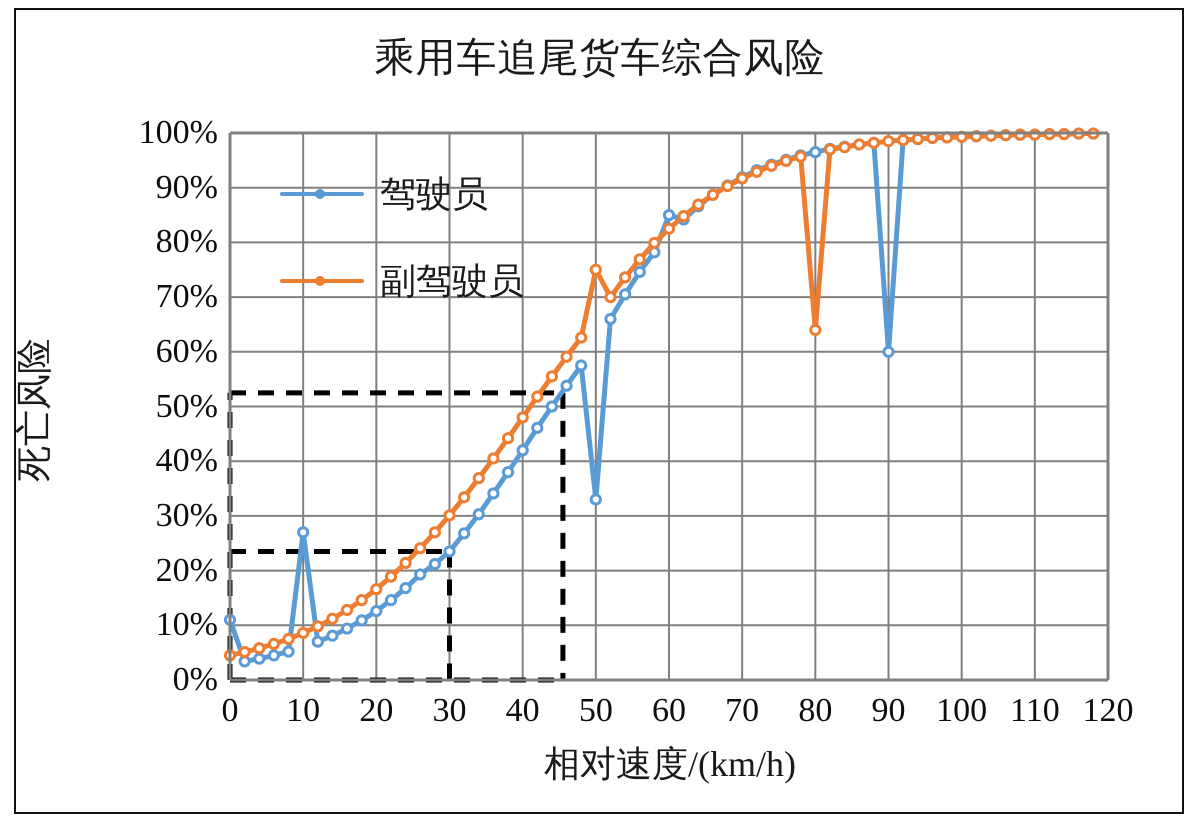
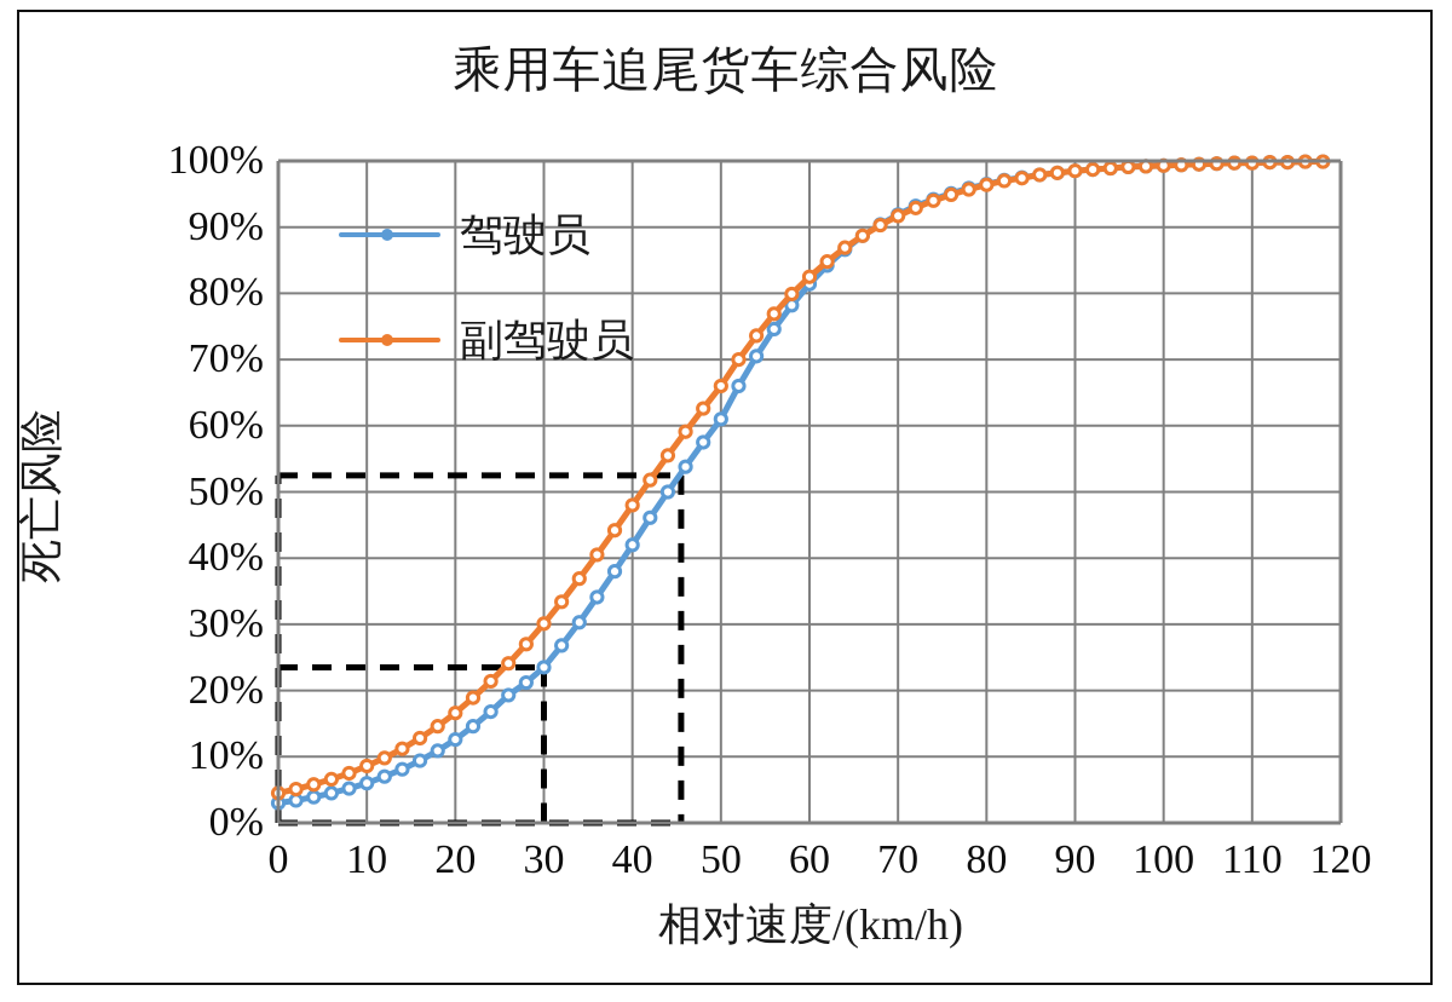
驾驶员/0: 11% -> 3%
驾驶员/10: 27% -> 6%
驾驶员/50: 33% -> 61%
副驾驶员/50: 75% -> 66%
驾驶员/60: 85% -> 81%
副驾驶员/80: 64% -> 96%
驾驶员/90: 60% -> 98%
